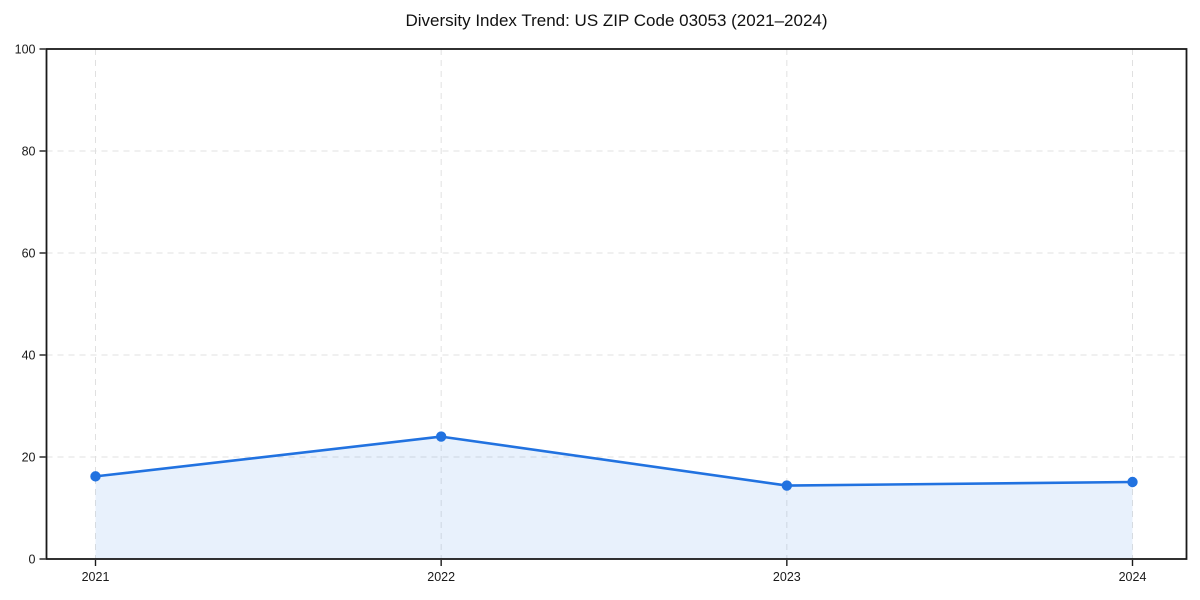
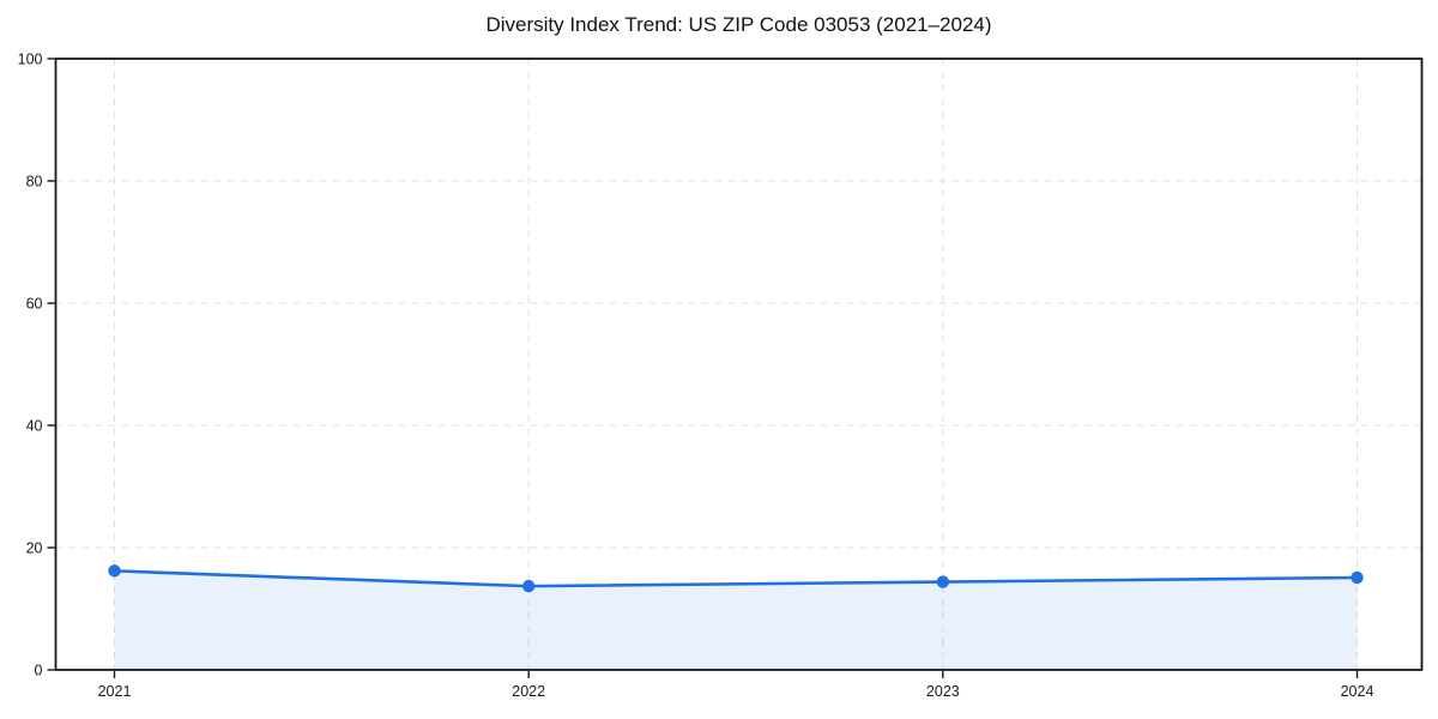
2022: 24 -> 14
